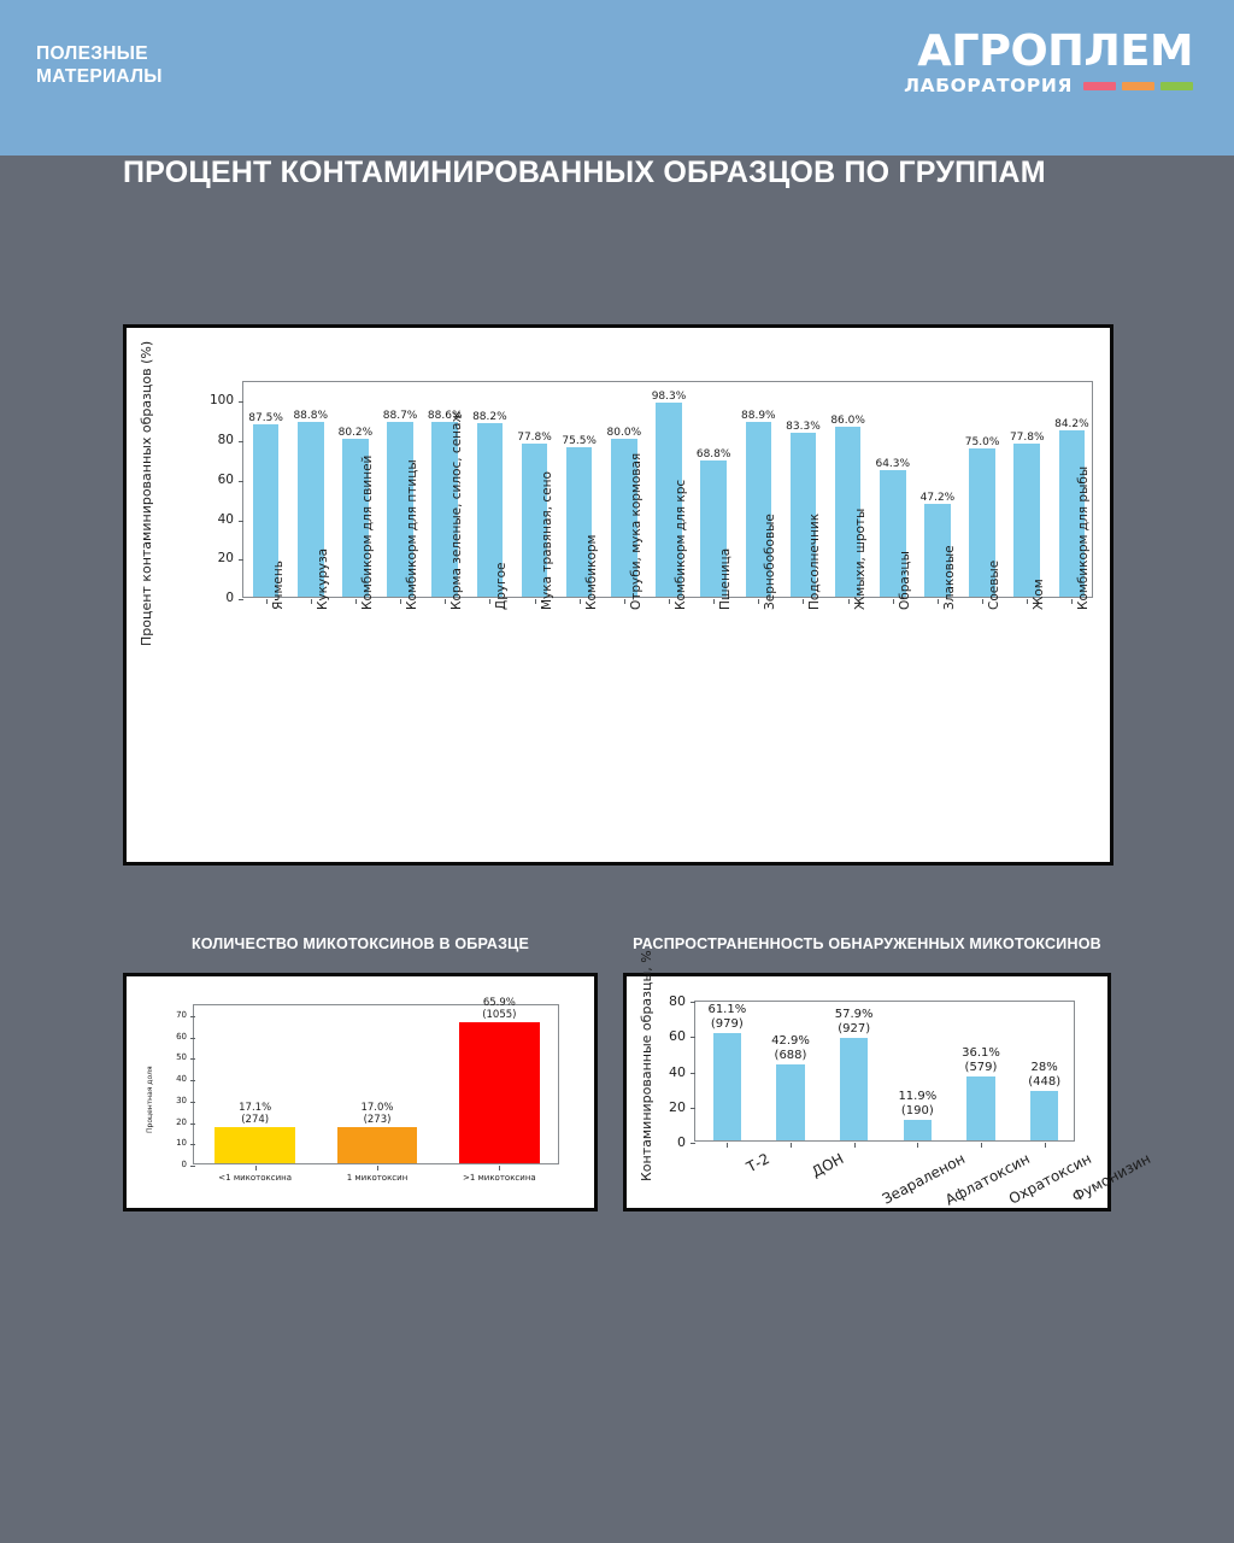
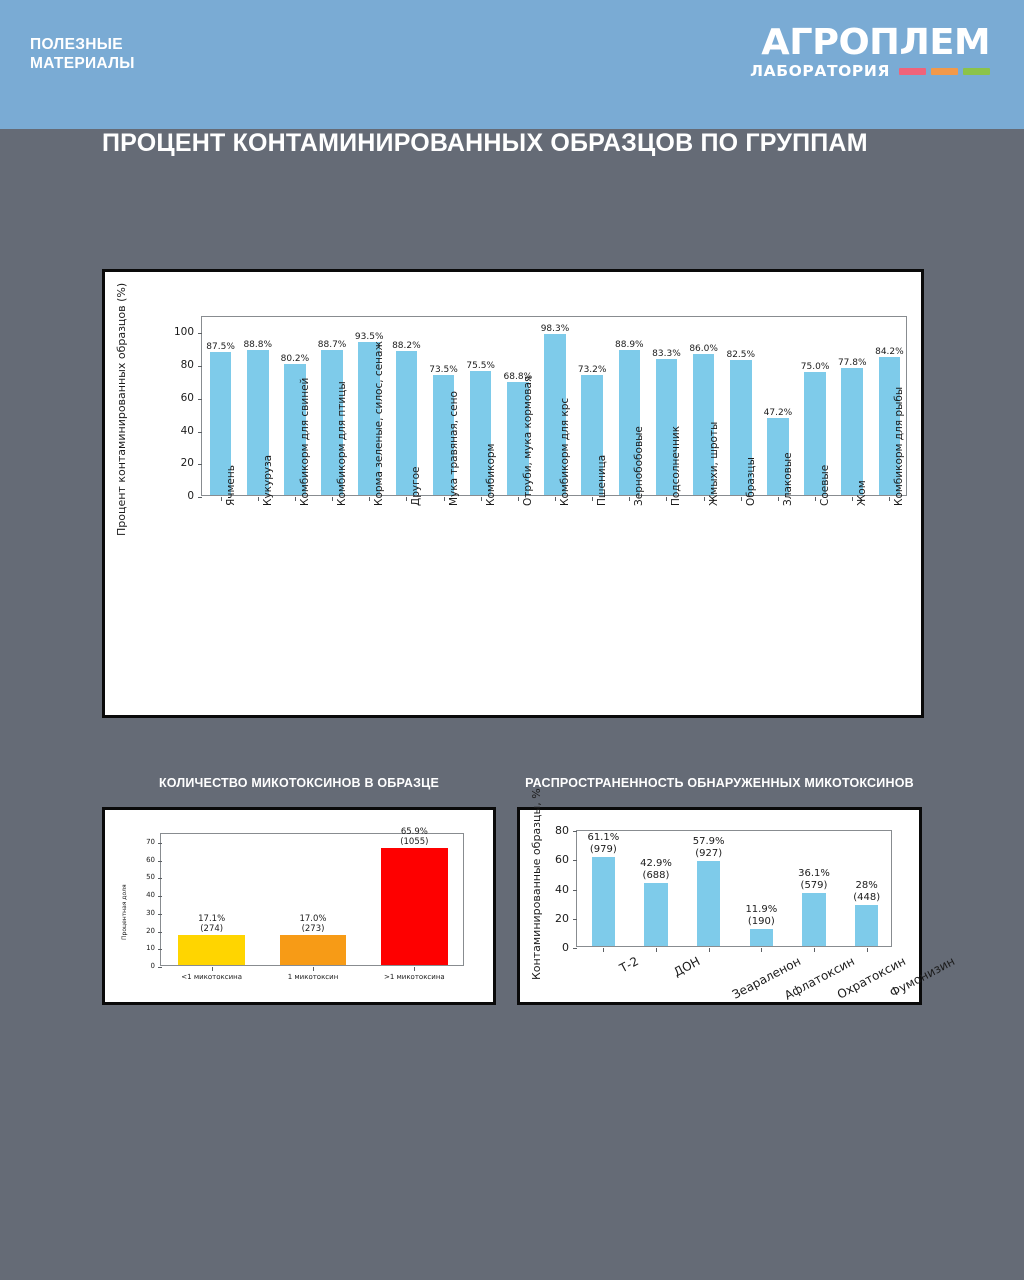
ПРОЦЕНТ КОНТАМИНИРОВАННЫХ ОБРАЗЦОВ ПО ГРУППАМ/Корма зеленые, силос, сенаж: 88.6% -> 93.5%
ПРОЦЕНТ КОНТАМИНИРОВАННЫХ ОБРАЗЦОВ ПО ГРУППАМ/Мука травяная, сено: 77.8% -> 73.5%
ПРОЦЕНТ КОНТАМИНИРОВАННЫХ ОБРАЗЦОВ ПО ГРУППАМ/Отруби, мука кормовая: 80.0% -> 68.8%
ПРОЦЕНТ КОНТАМИНИРОВАННЫХ ОБРАЗЦОВ ПО ГРУППАМ/Пшеница: 68.8% -> 73.2%
ПРОЦЕНТ КОНТАМИНИРОВАННЫХ ОБРАЗЦОВ ПО ГРУППАМ/Образцы: 64.3% -> 82.5%
